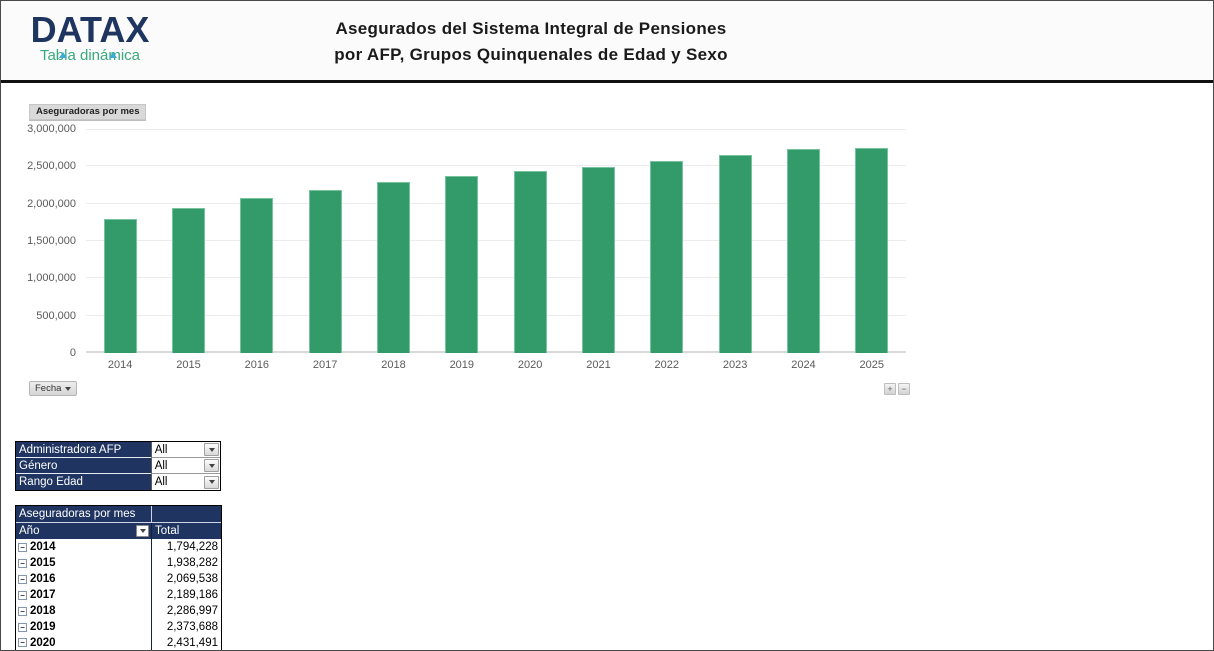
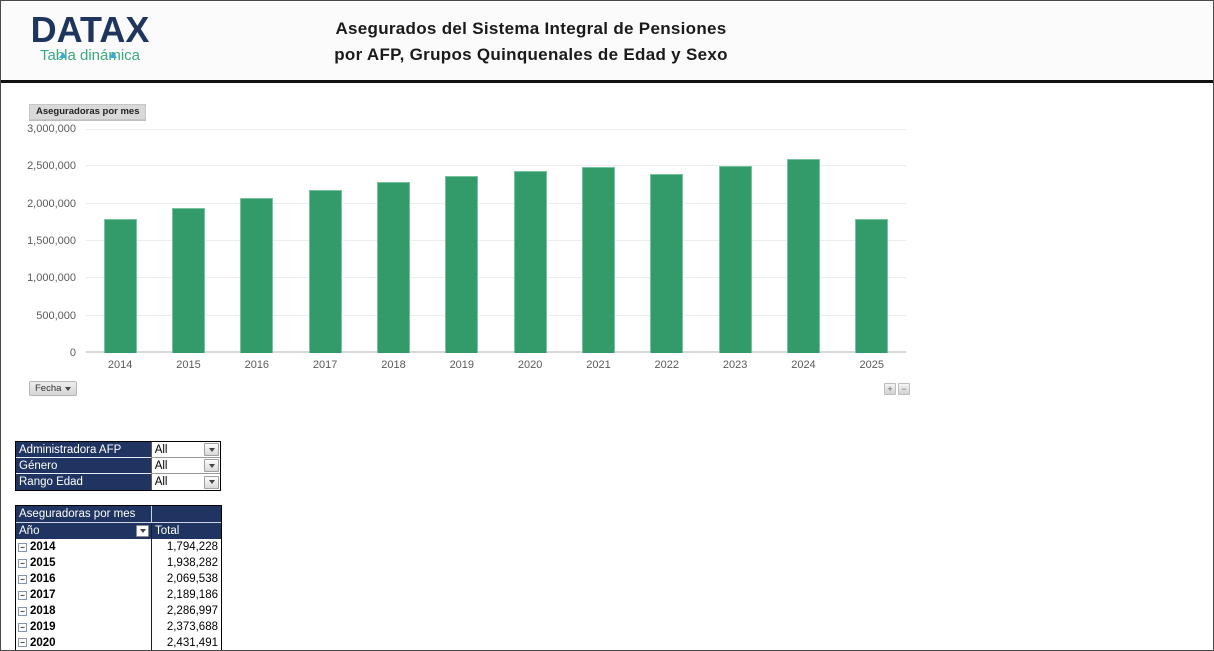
2022: 2600000 -> 2400000
2023: 2700000 -> 2500000
2024: 2700000 -> 2600000
2025: 2800000 -> 1800000
